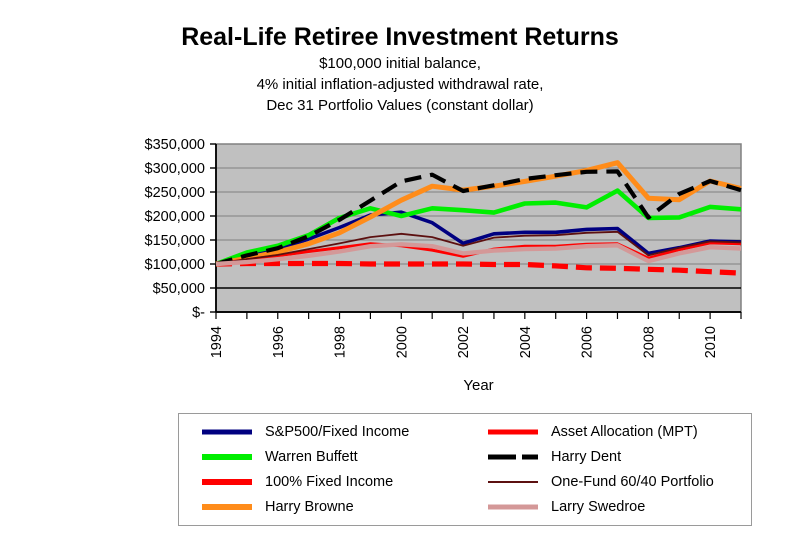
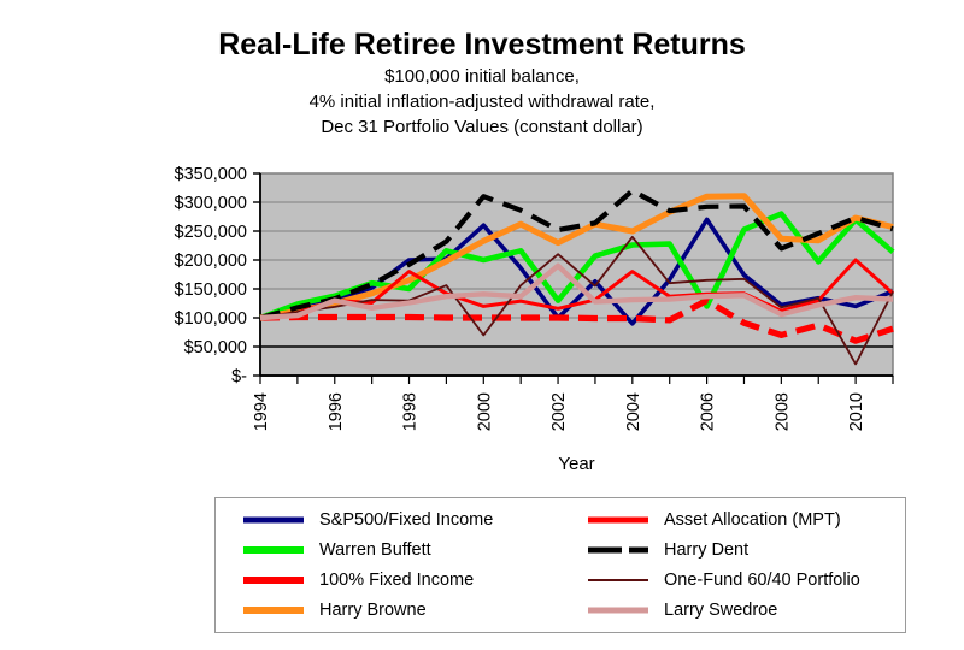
Asset Allocation (MPT)/1996: $120000 -> $130000
Larry Swedroe/1996: $110000 -> $130000
S&P500/Fixed Income/1998: $180000 -> $200000
Warren Buffett/1998: $200000 -> $150000
Asset Allocation (MPT)/1998: $130000 -> $180000
One-Fund 60/40 Portfolio/1998: $140000 -> $130000
S&P500/Fixed Income/2000: $210000 -> $260000
Asset Allocation (MPT)/2000: $140000 -> $120000
Harry Dent/2000: $270000 -> $310000
One-Fund 60/40 Portfolio/2000: $160000 -> $70000
S&P500/Fixed Income/2002: $140000 -> $100000
Warren Buffett/2002: $210000 -> $130000
Harry Browne/2002: $250000 -> $230000
One-Fund 60/40 Portfolio/2002: $140000 -> $210000
Larry Swedroe/2002: $120000 -> $190000
S&P500/Fixed Income/2004: $170000 -> $90000
Harry Browne/2004: $270000 -> $250000
Asset Allocation (MPT)/2004: $140000 -> $180000
Harry Dent/2004: $280000 -> $320000
One-Fund 60/40 Portfolio/2004: $160000 -> $240000
S&P500/Fixed Income/2006: $170000 -> $270000
Warren Buffett/2006: $220000 -> $120000
100% Fixed Income/2006: $90000 -> $130000
Harry Browne/2006: $300000 -> $310000
Warren Buffett/2008: $200000 -> $280000
100% Fixed Income/2008: $90000 -> $70000
Harry Dent/2008: $200000 -> $220000
S&P500/Fixed Income/2010: $150000 -> $120000
Warren Buffett/2010: $220000 -> $270000
100% Fixed Income/2010: $80000 -> $60000
Asset Allocation (MPT)/2010: $140000 -> $200000
One-Fund 60/40 Portfolio/2010: $150000 -> $20000
